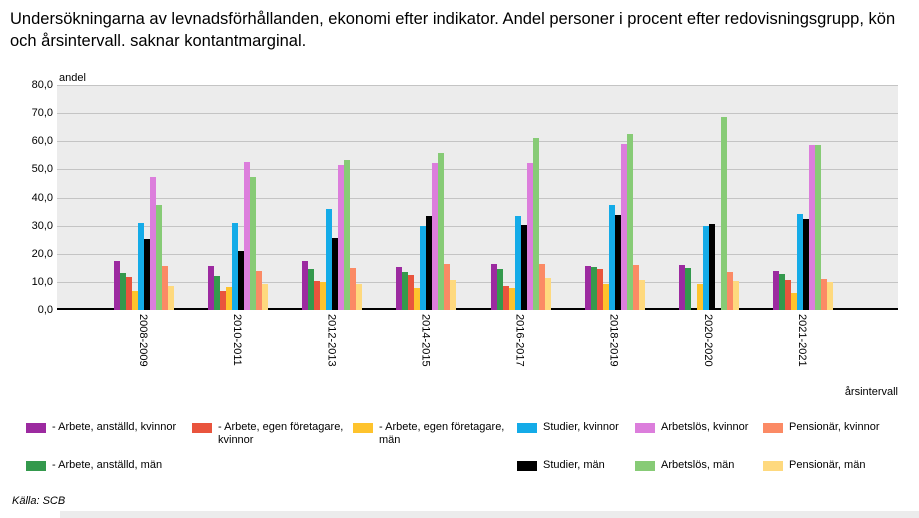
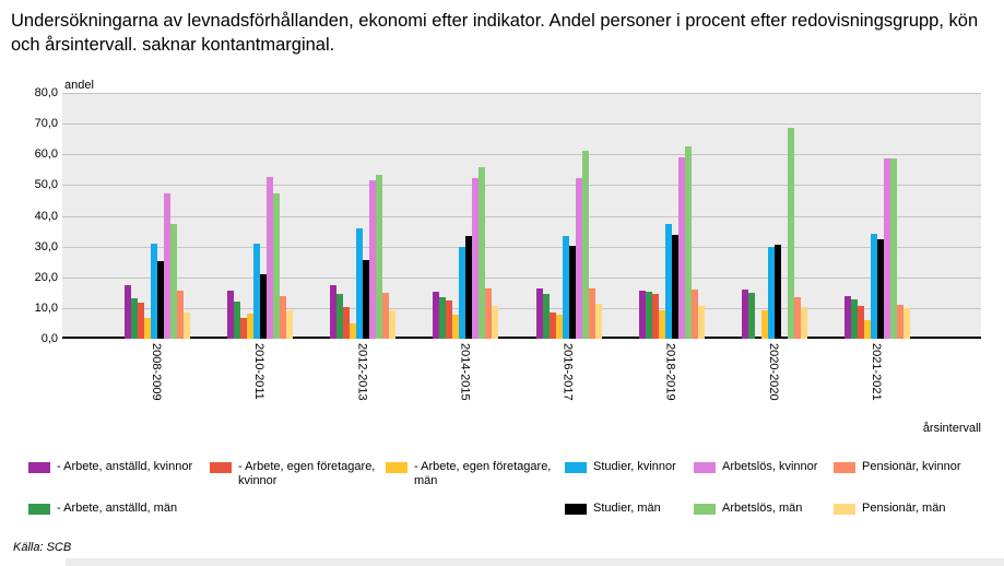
- Arbete, egen företagare, män/2012-2013: 10 -> 5
